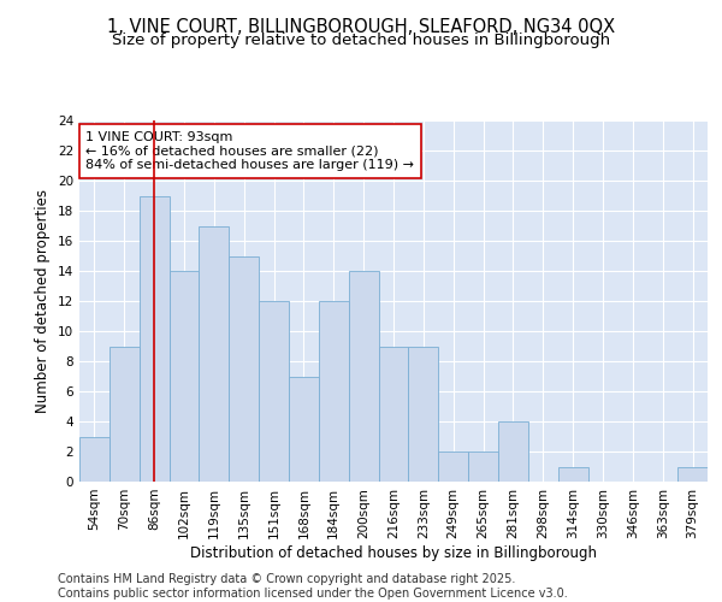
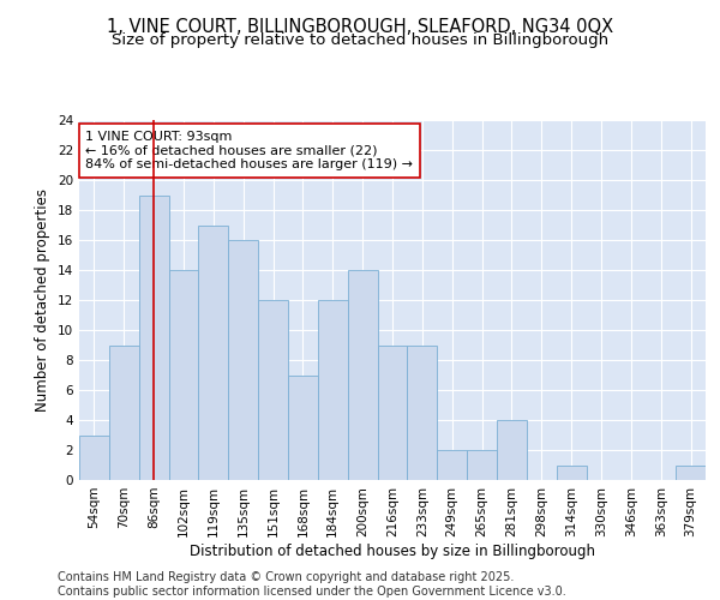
135sqm: 15 -> 16
